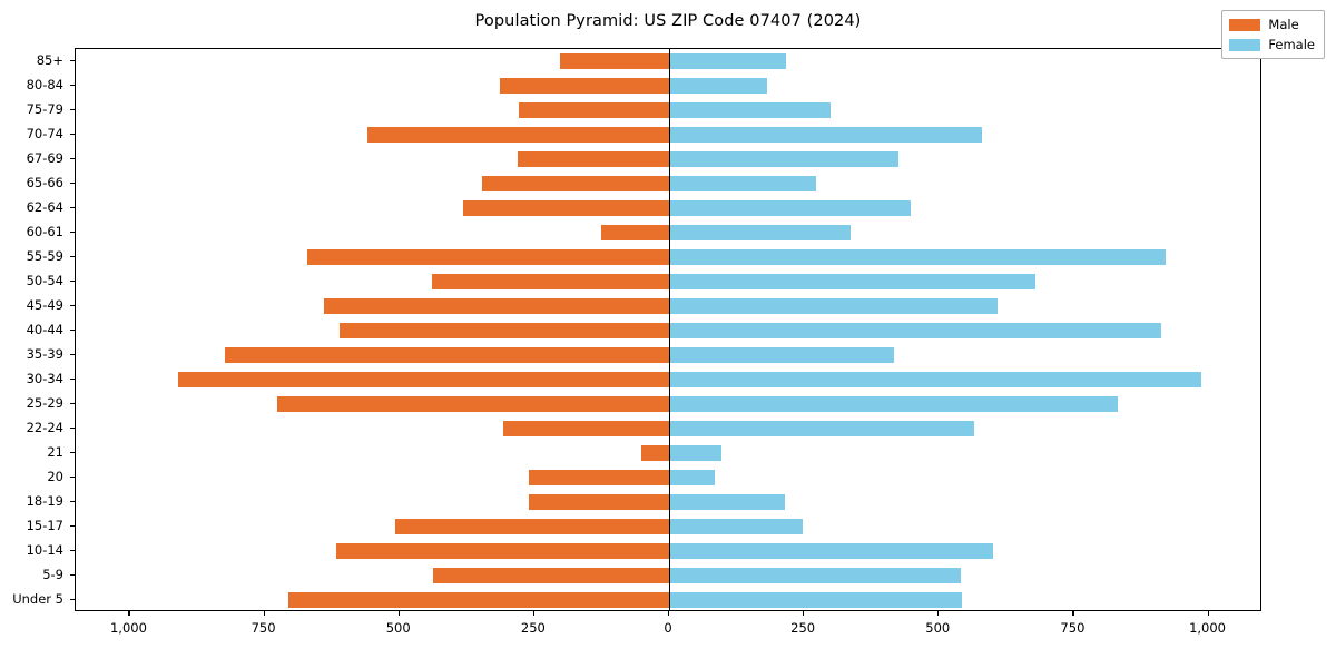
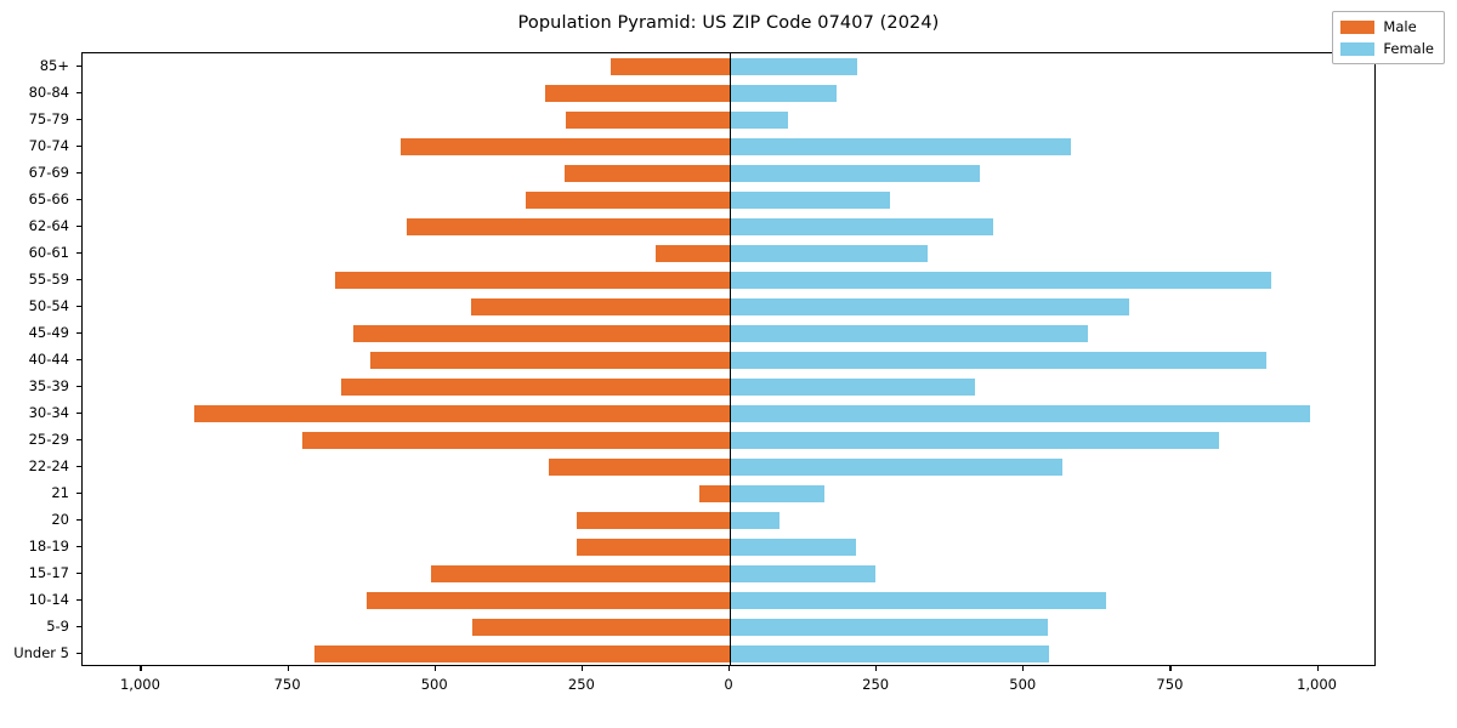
Female/75-79: 300 -> 100
Male/62-64: 380 -> 550
Male/35-39: 820 -> 660
Female/21: 100 -> 160
Female/10-14: 600 -> 640
